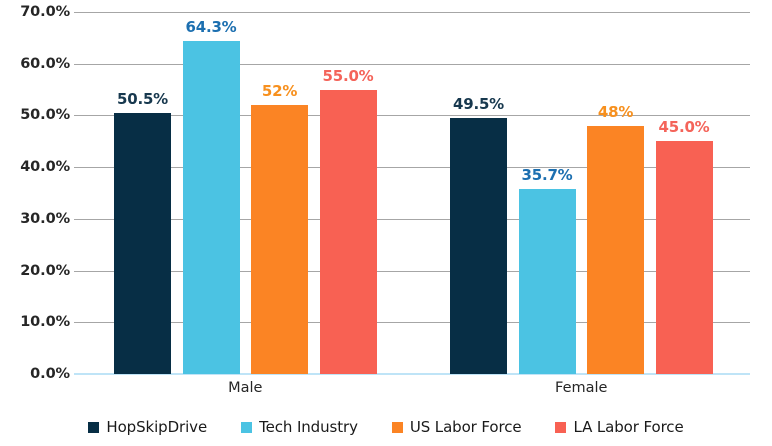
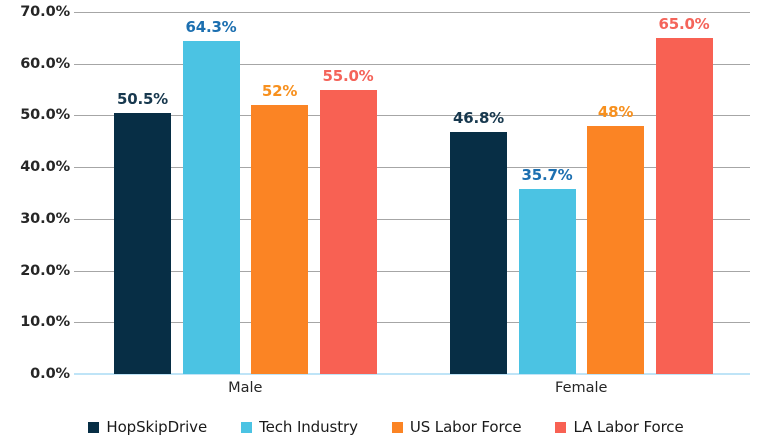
HopSkipDrive/Female: 49.5% -> 46.8%
LA Labor Force/Female: 45.0% -> 65.0%
